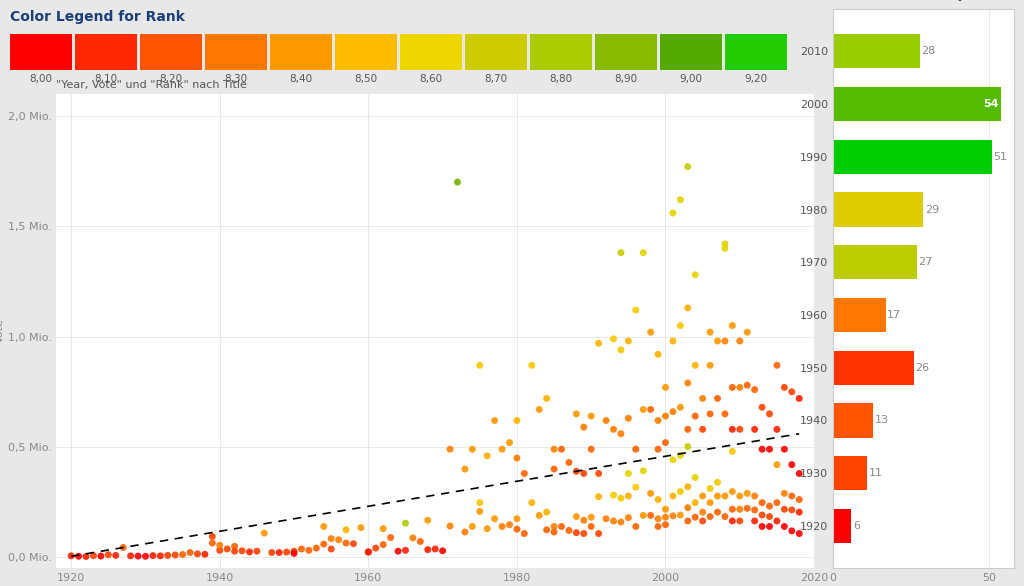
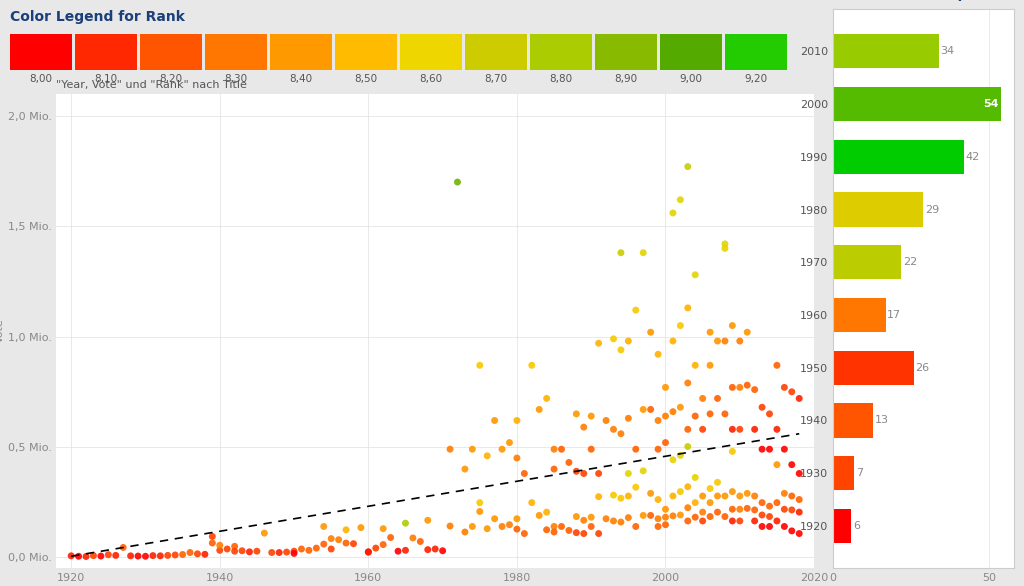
2010: 28 -> 34
1990: 51 -> 42
1970: 27 -> 22
1930: 11 -> 7
